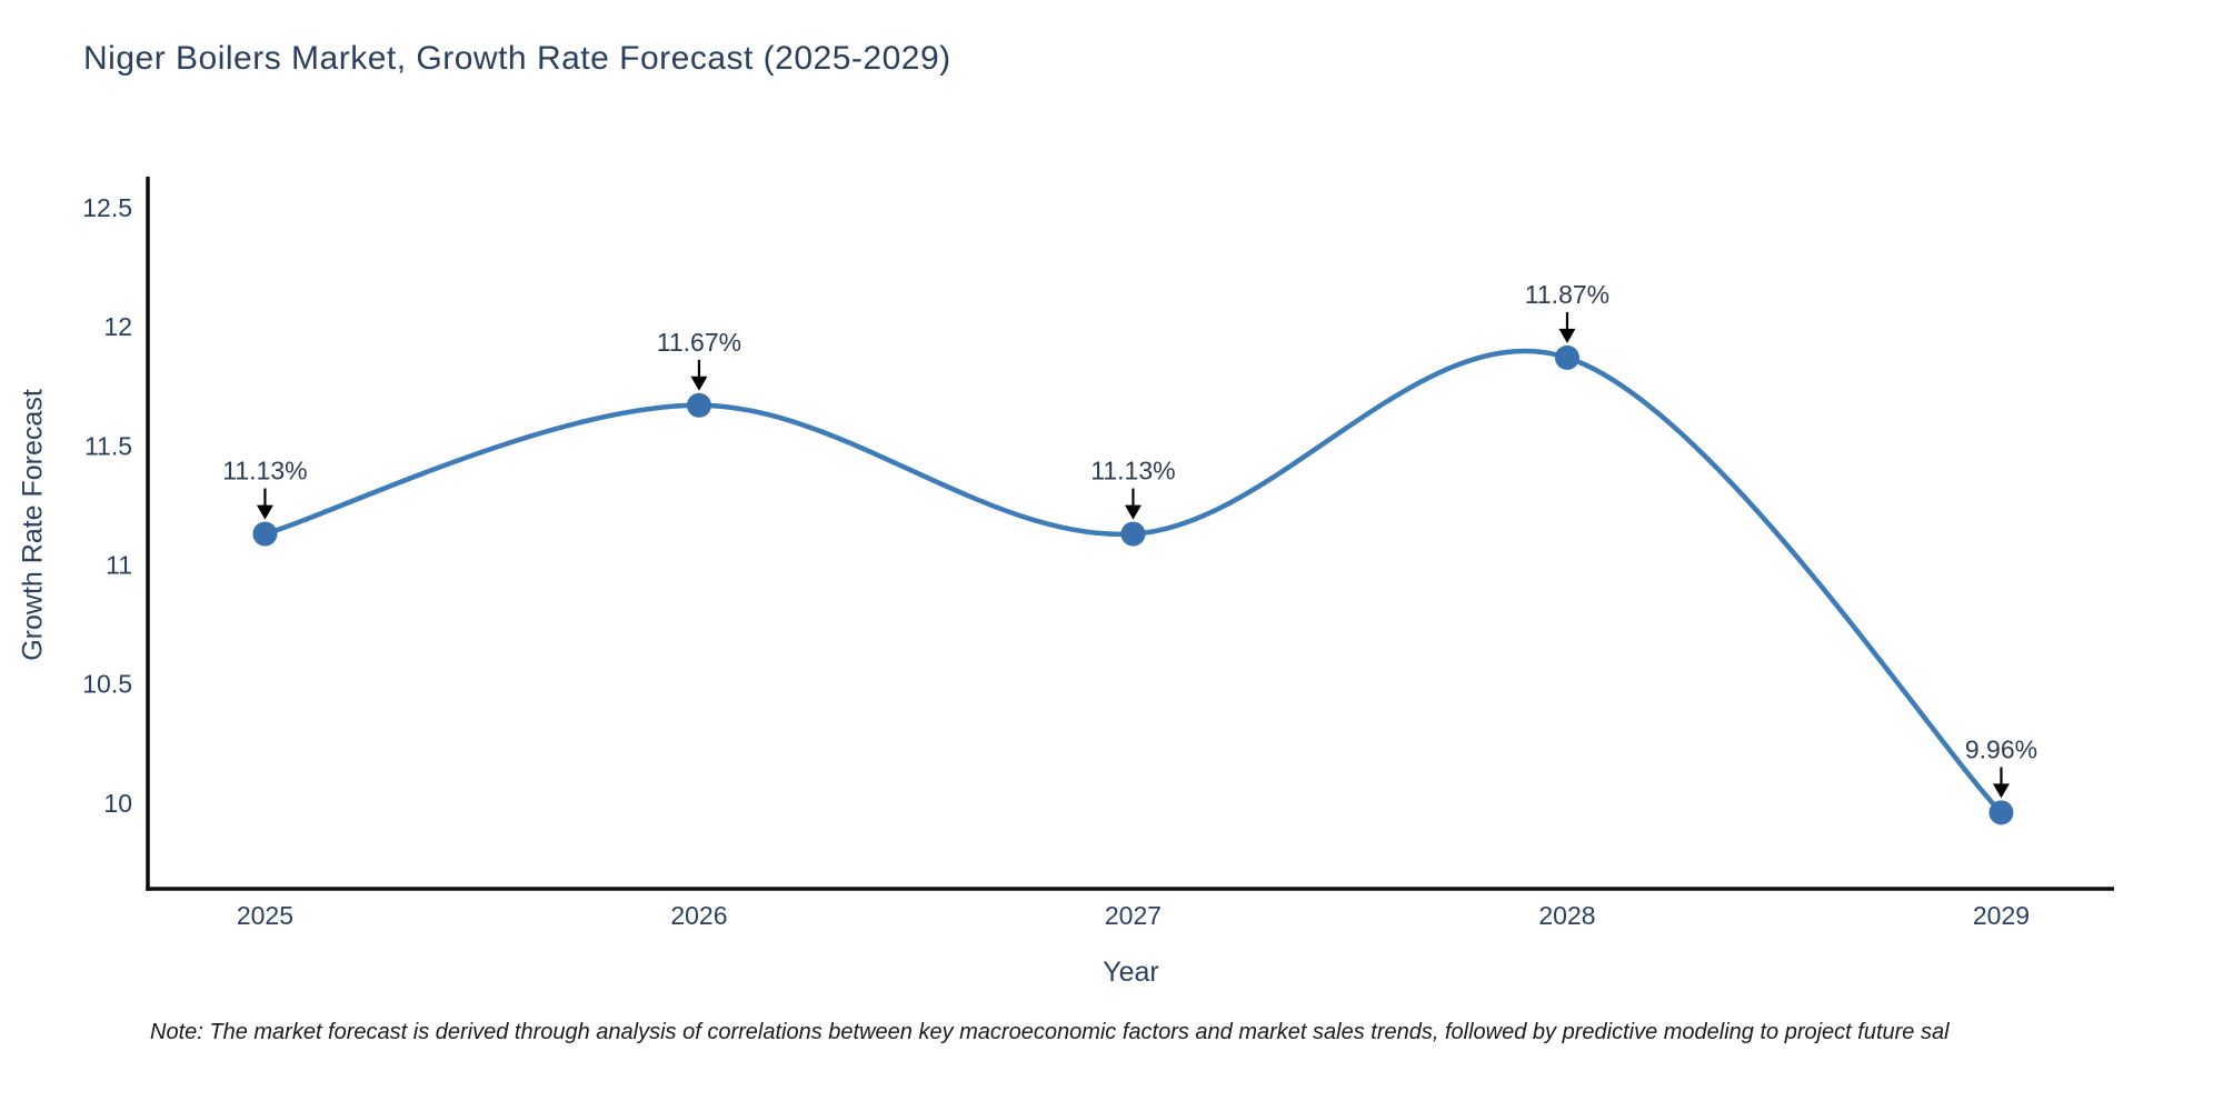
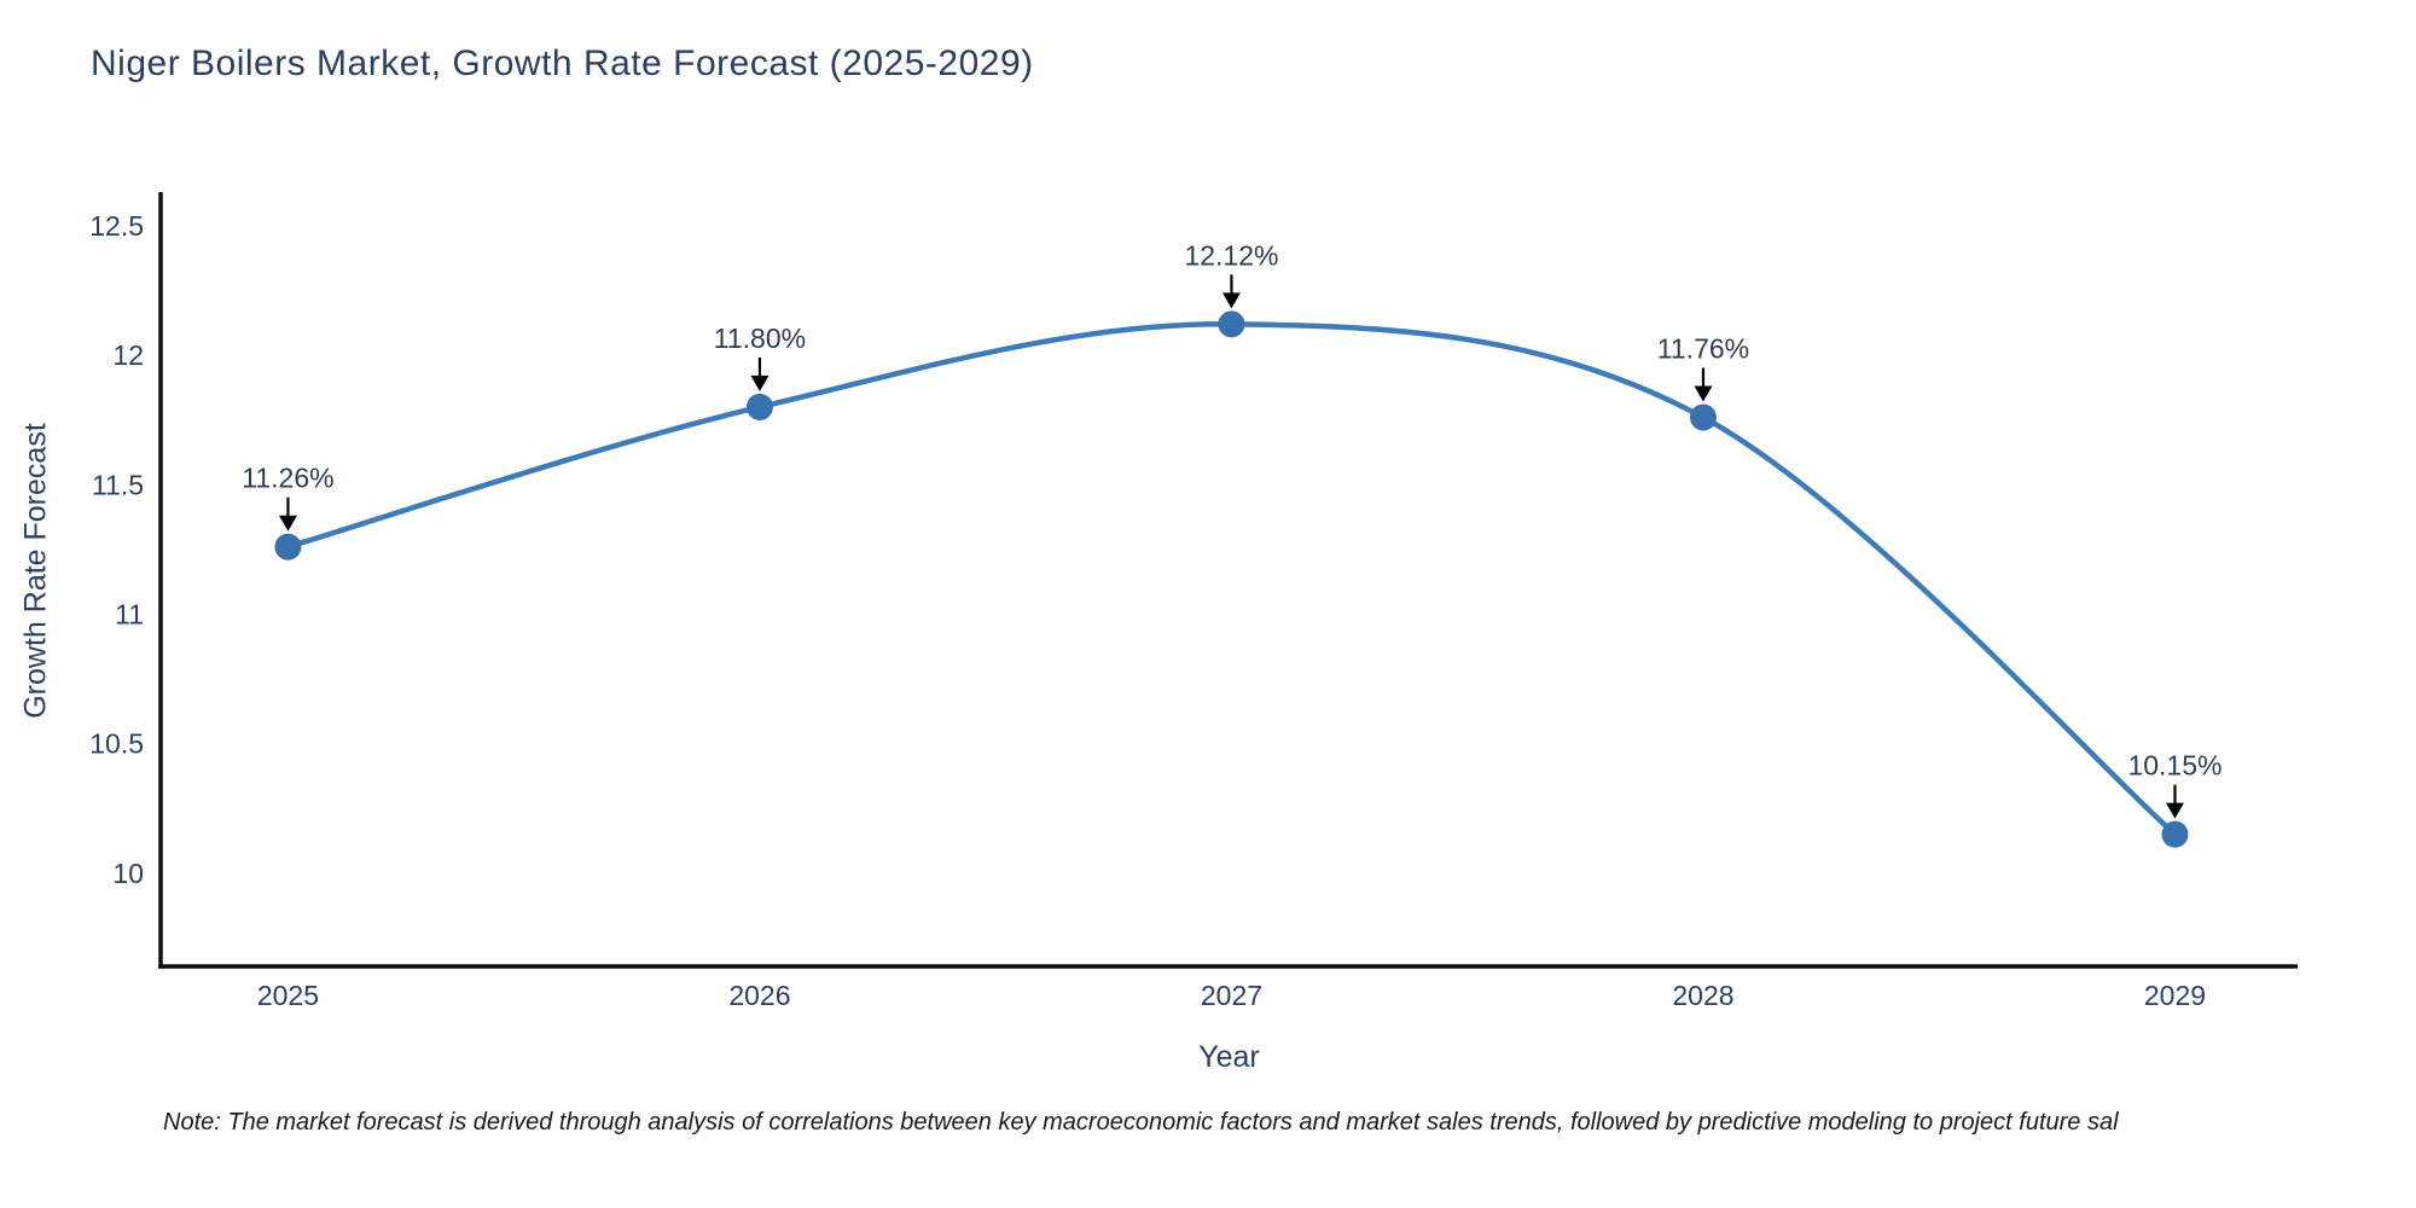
2025: 11.13% -> 11.26%
2026: 11.67% -> 11.80%
2027: 11.13% -> 12.12%
2028: 11.87% -> 11.76%
2029: 9.96% -> 10.15%
